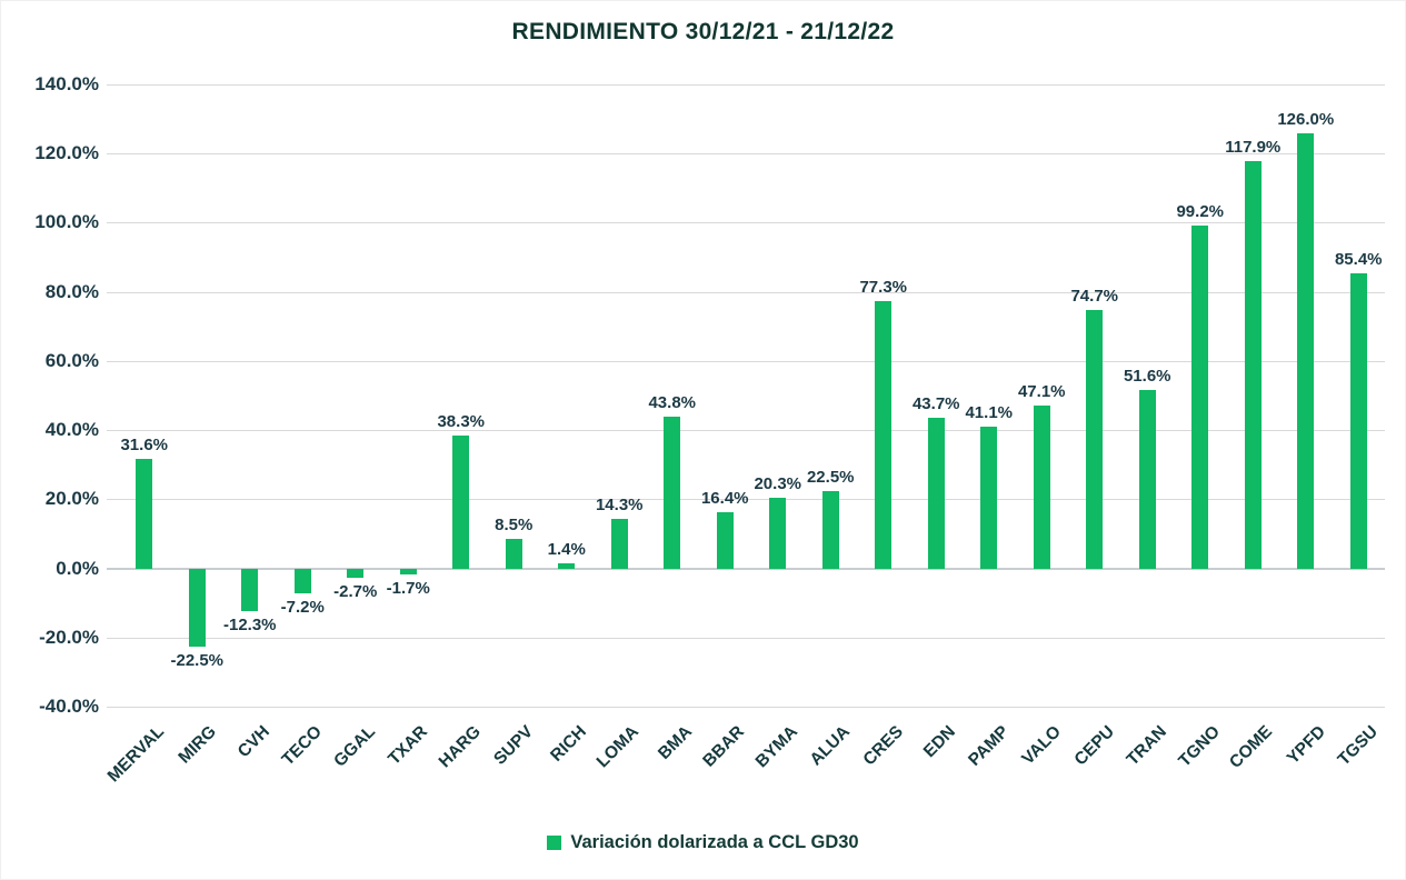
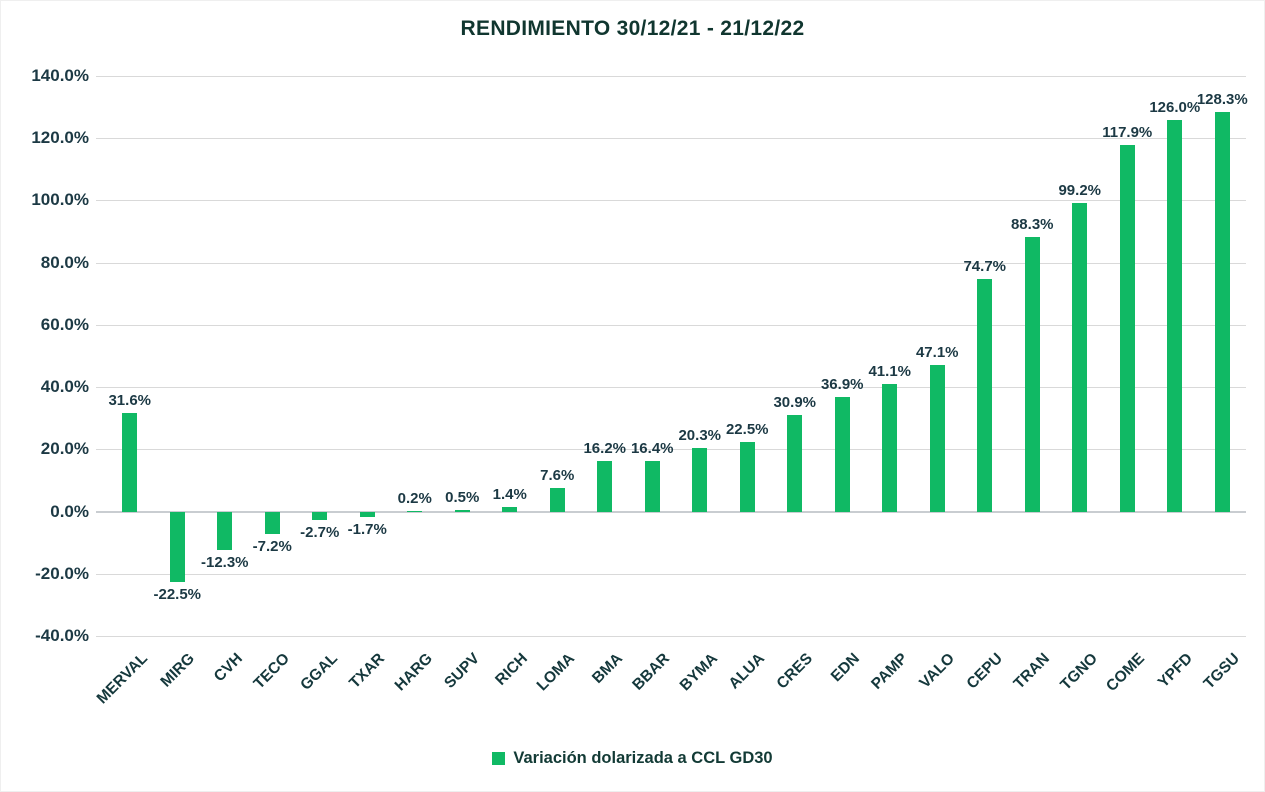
HARG: 38.3% -> 0.2%
SUPV: 8.5% -> 0.5%
LOMA: 14.3% -> 7.6%
BMA: 43.8% -> 16.2%
CRES: 77.3% -> 30.9%
EDN: 43.7% -> 36.9%
TRAN: 51.6% -> 88.3%
TGSU: 85.4% -> 128.3%
